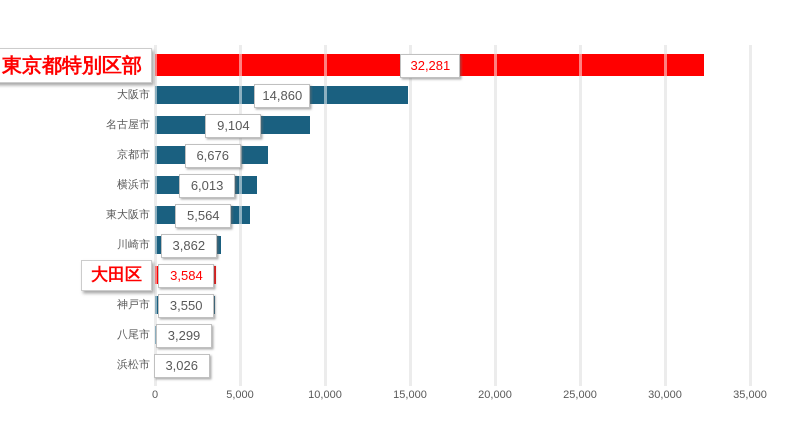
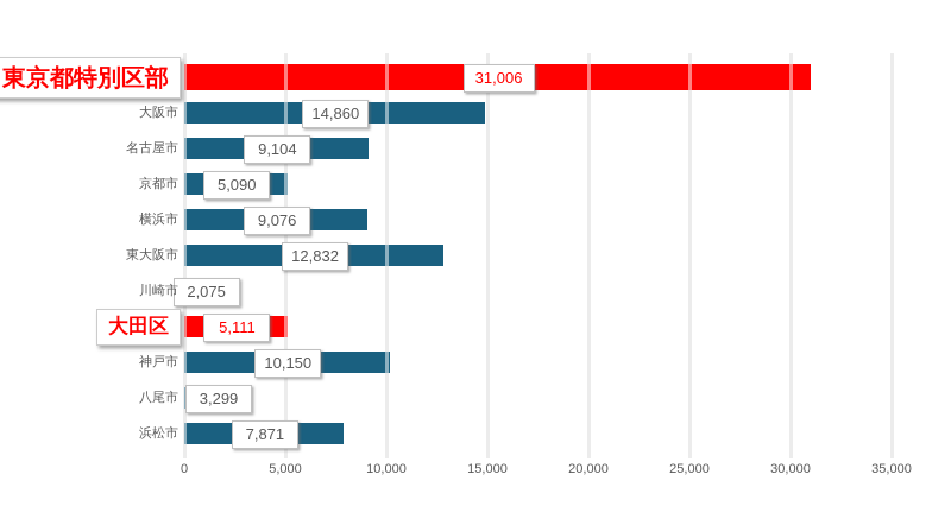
東京都特別区部: 32,281 -> 31,006
京都市: 6,676 -> 5,090
横浜市: 6,013 -> 9,076
東大阪市: 5,564 -> 12,832
川崎市: 3,862 -> 2,075
大田区: 3,584 -> 5,111
神戸市: 3,550 -> 10,150
浜松市: 3,026 -> 7,871
